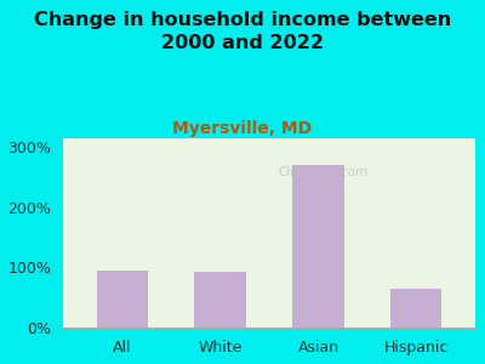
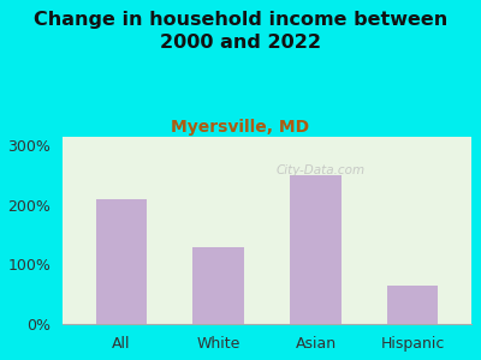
All: 95% -> 210%
White: 93% -> 130%
Asian: 270% -> 250%
